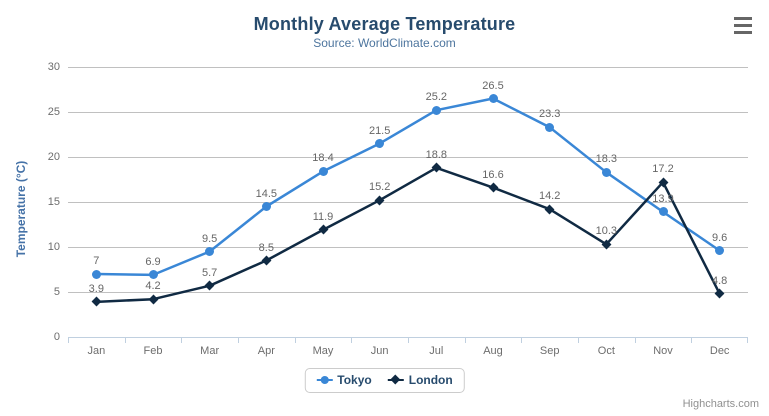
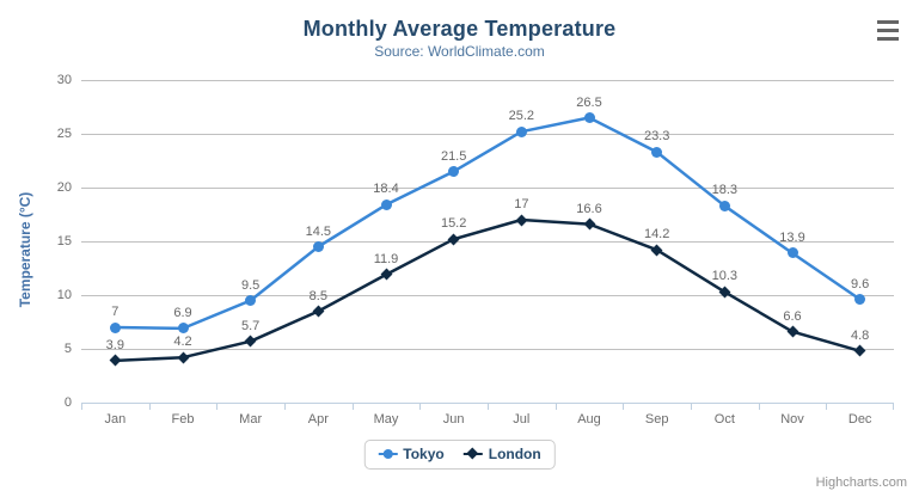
London/Jul: 18.8 -> 17
London/Nov: 17.2 -> 6.6
